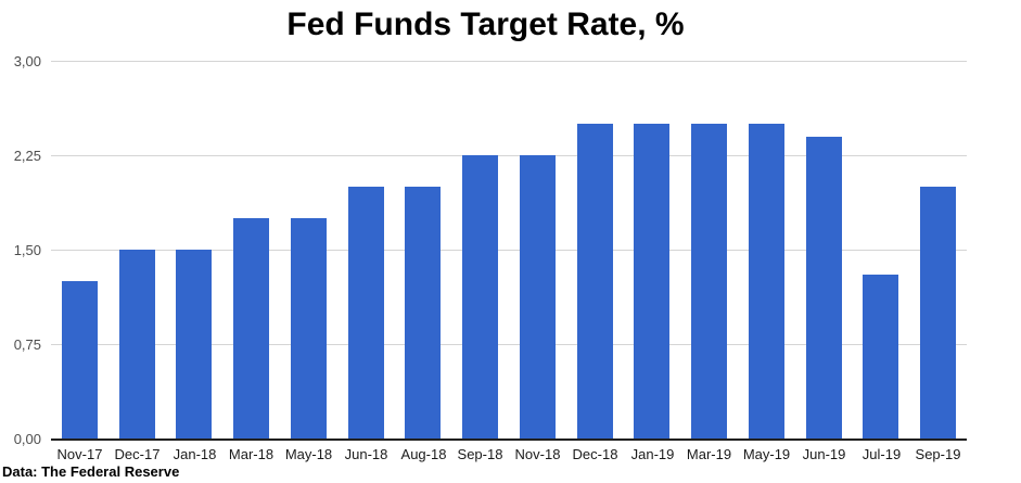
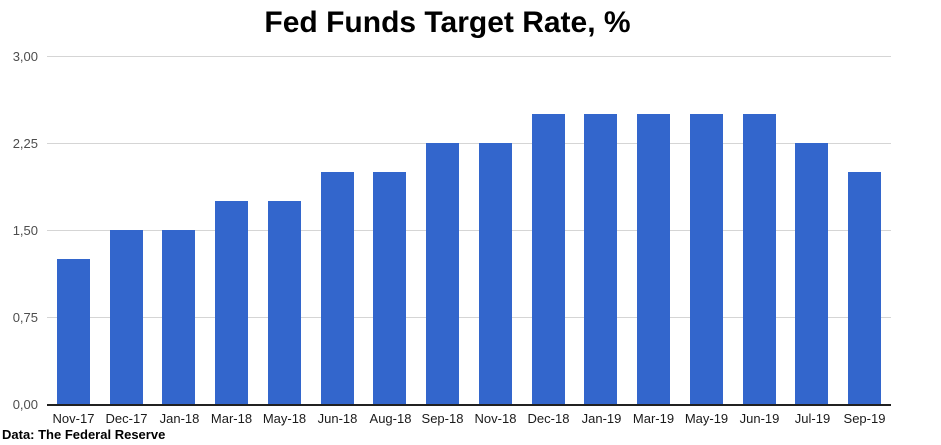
Jun-19: 2,40 -> 2,50
Jul-19: 1,30 -> 2,25
